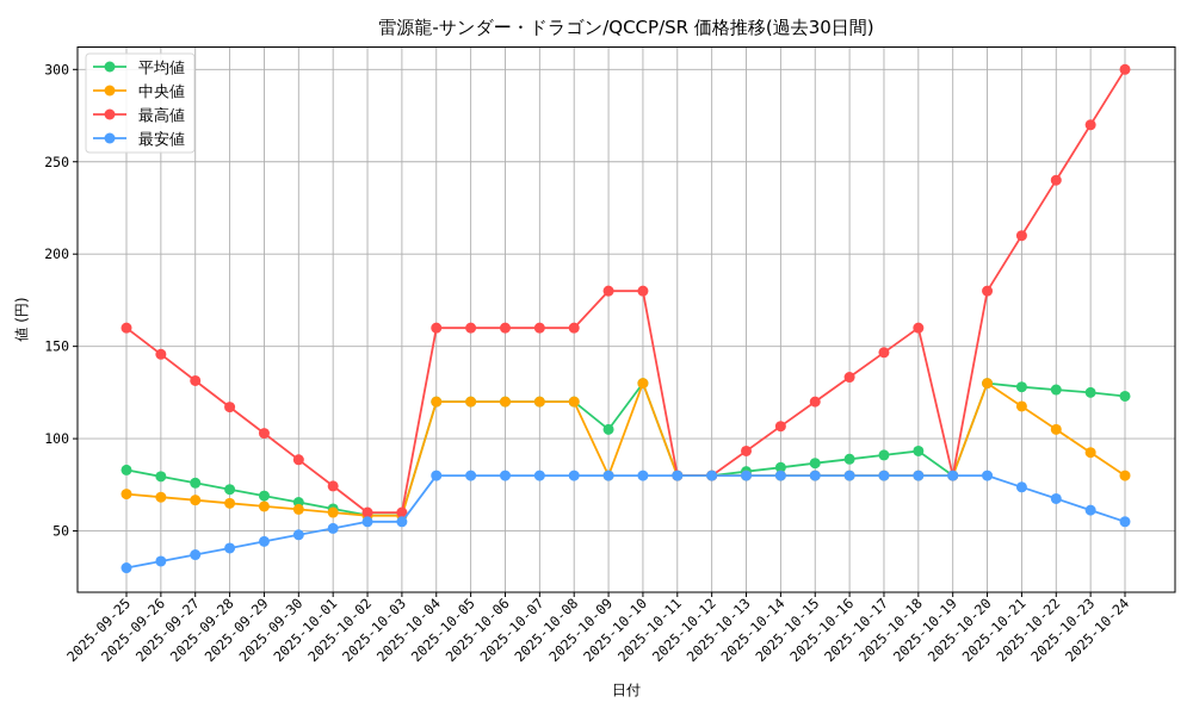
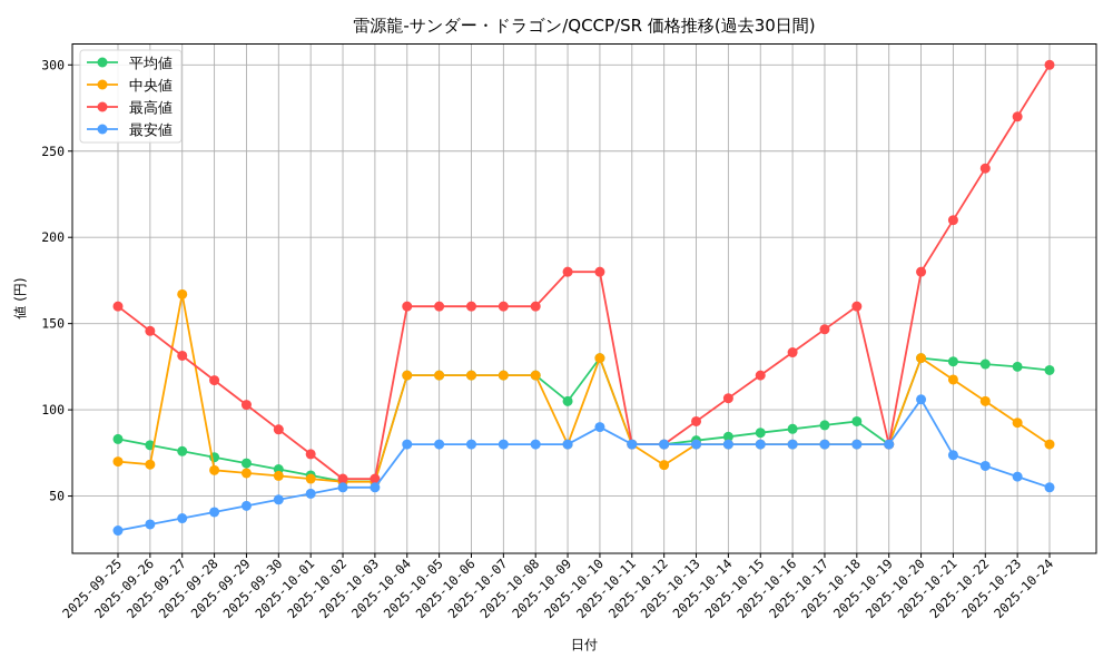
中央値/2025-09-27: 67 -> 167
最安値/2025-10-10: 80 -> 90
中央値/2025-10-12: 80 -> 68
最安値/2025-10-20: 80 -> 106
